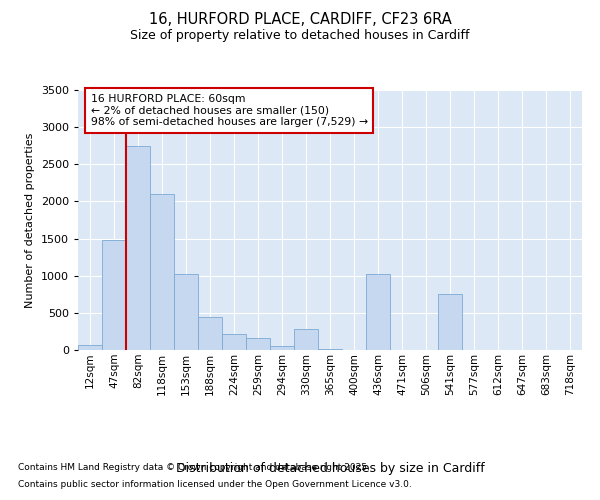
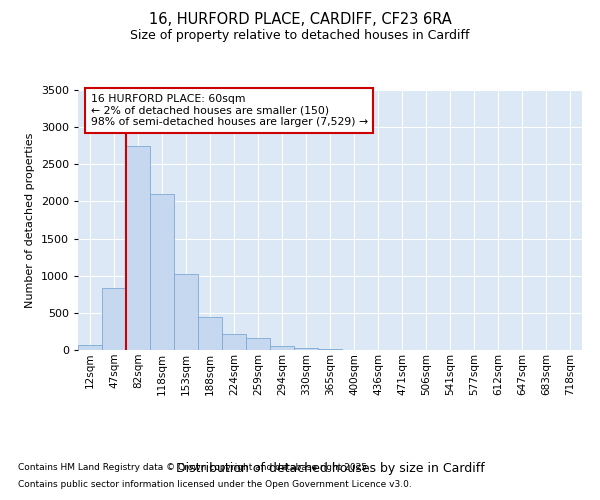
47sqm: 1480 -> 840
330sqm: 280 -> 30
436sqm: 1020 -> 0
541sqm: 760 -> 0
